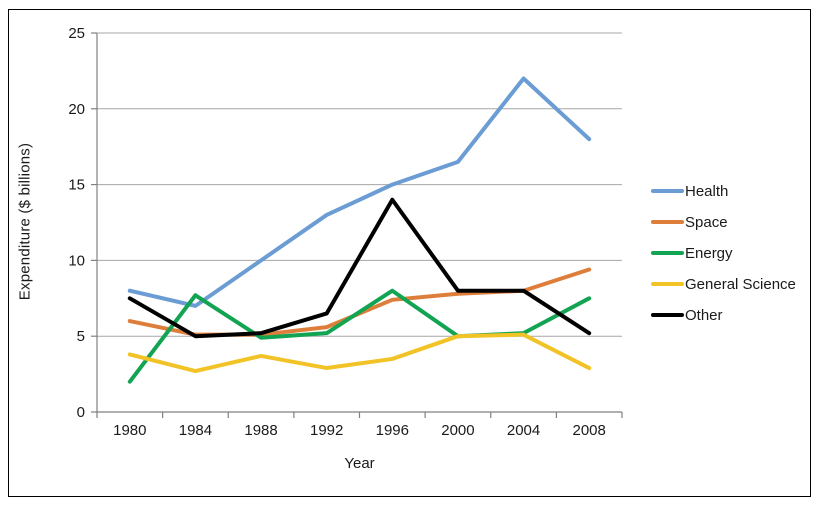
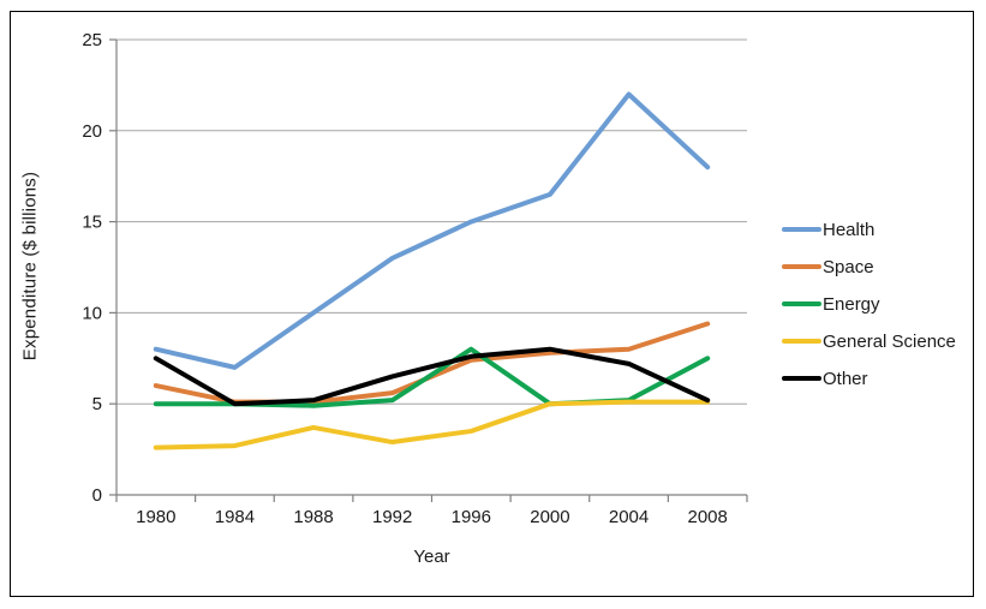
Energy/1980: 2.0 -> 5.0
General Science/1980: 3.8 -> 2.6
Energy/1984: 7.7 -> 5.0
Other/1996: 14.0 -> 7.6
Other/2004: 8.0 -> 7.2
General Science/2008: 2.9 -> 5.1
